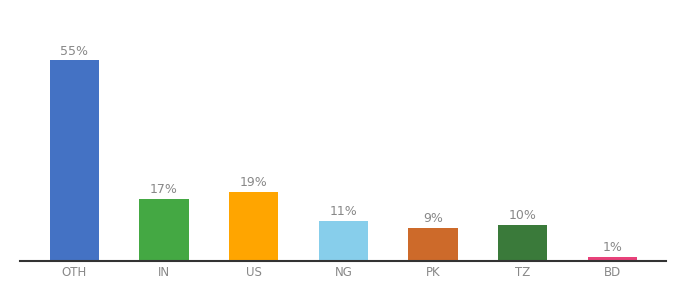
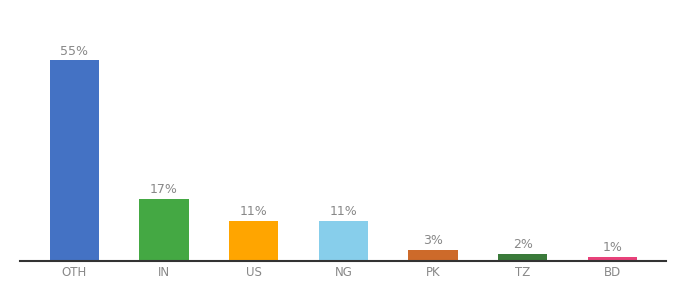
US: 19% -> 11%
PK: 9% -> 3%
TZ: 10% -> 2%
